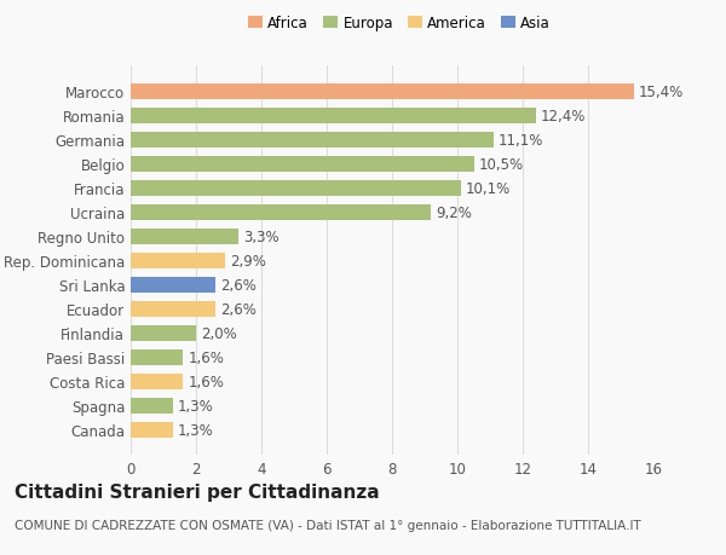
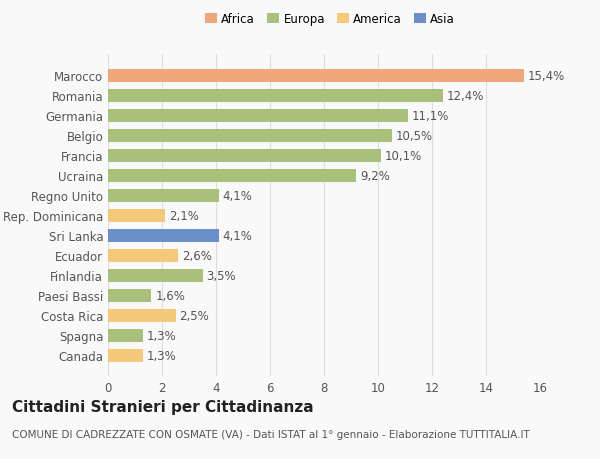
Regno Unito: 3,3% -> 4,1%
Rep. Dominicana: 2,9% -> 2,1%
Sri Lanka: 2,6% -> 4,1%
Finlandia: 2,0% -> 3,5%
Costa Rica: 1,6% -> 2,5%
